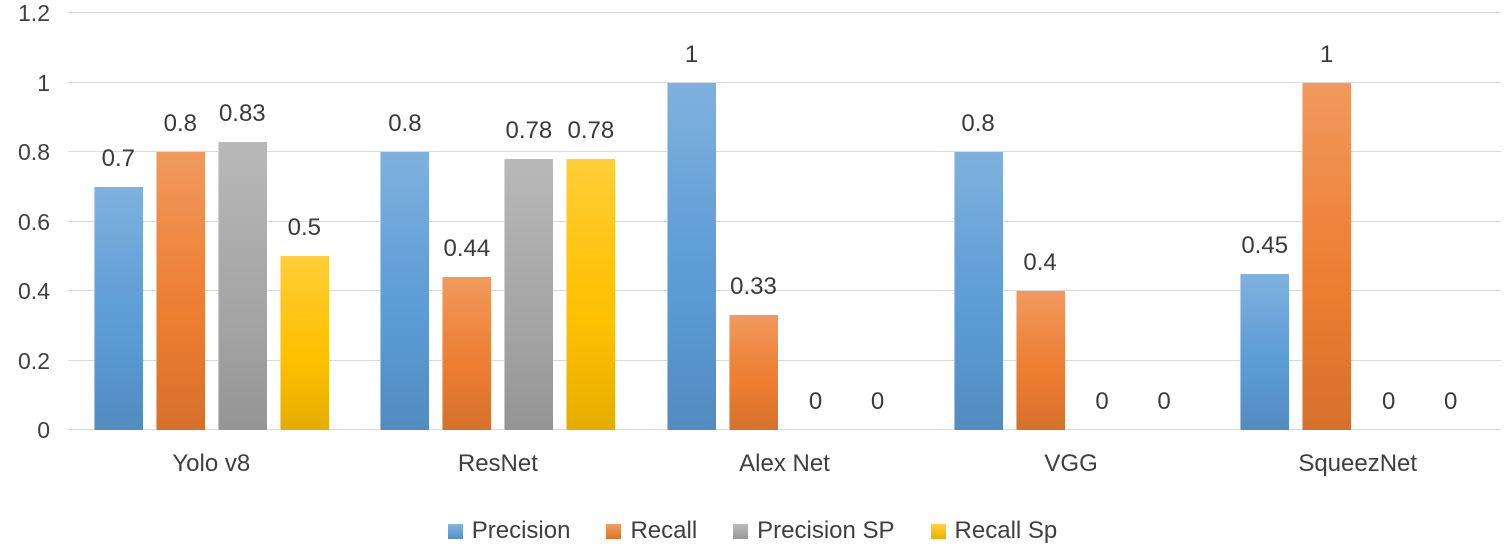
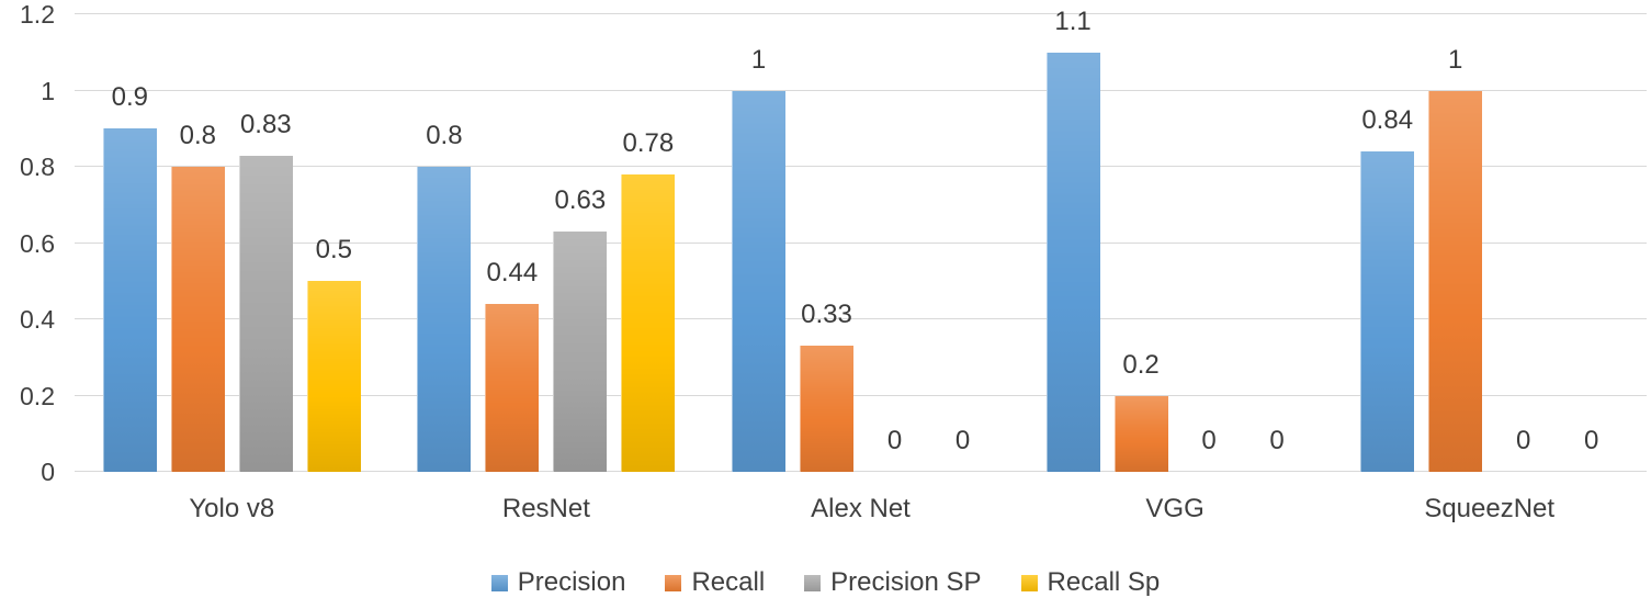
Precision/Yolo v8: 0.7 -> 0.9
Precision SP/ResNet: 0.78 -> 0.63
Precision/VGG: 0.8 -> 1.1
Recall/VGG: 0.4 -> 0.2
Precision/SqueezNet: 0.45 -> 0.84
